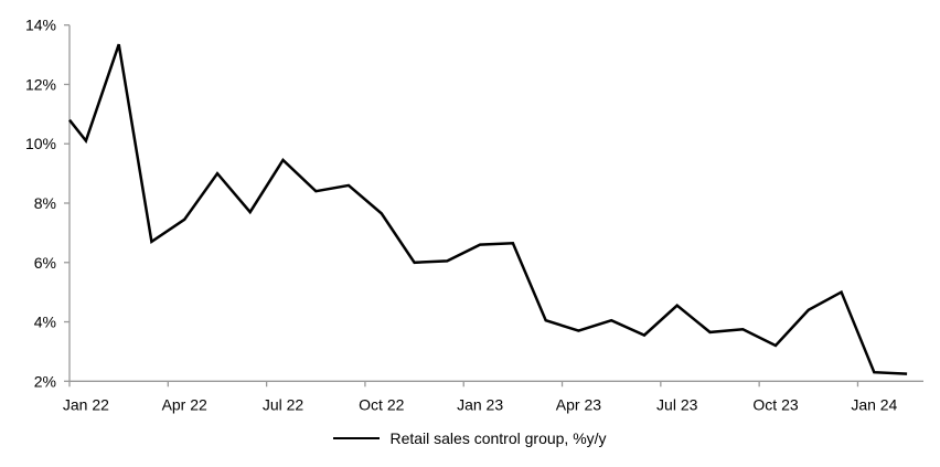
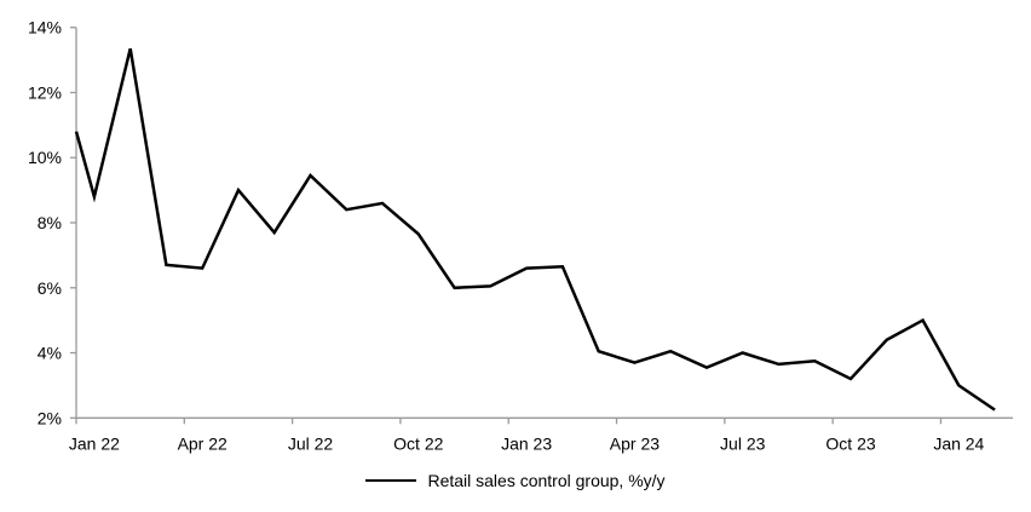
Jan 22: 10.1% -> 8.8%
Apr 22: 7.5% -> 6.6%
Jul 23: 4.5% -> 4.0%
Jan 24: 2.3% -> 3.0%
